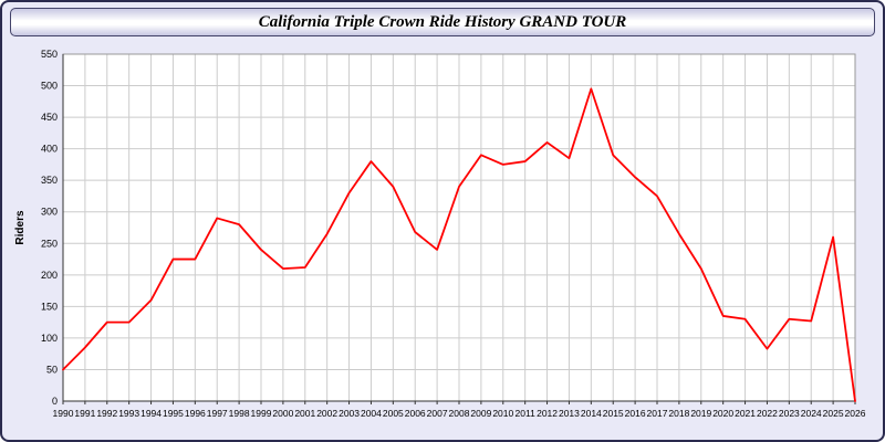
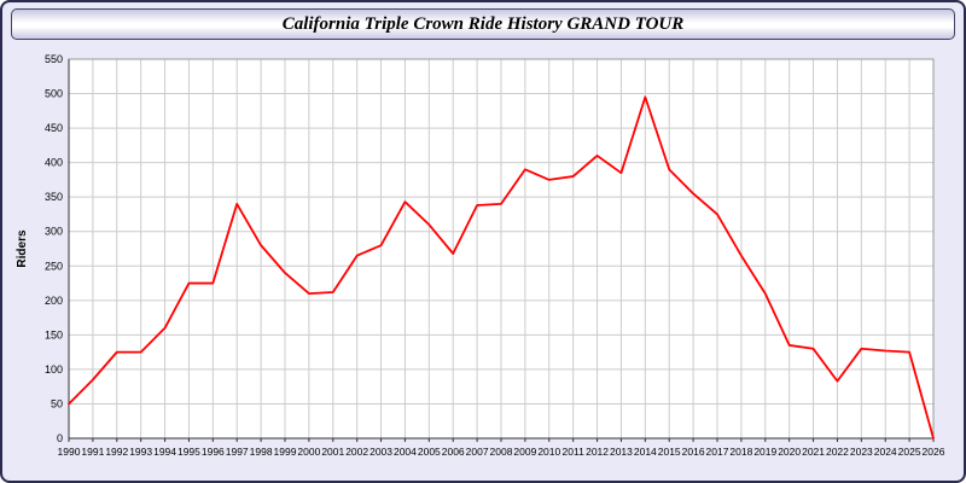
1997: 290 -> 340
2003: 330 -> 280
2004: 380 -> 340
2005: 340 -> 310
2007: 240 -> 340
2025: 260 -> 120
